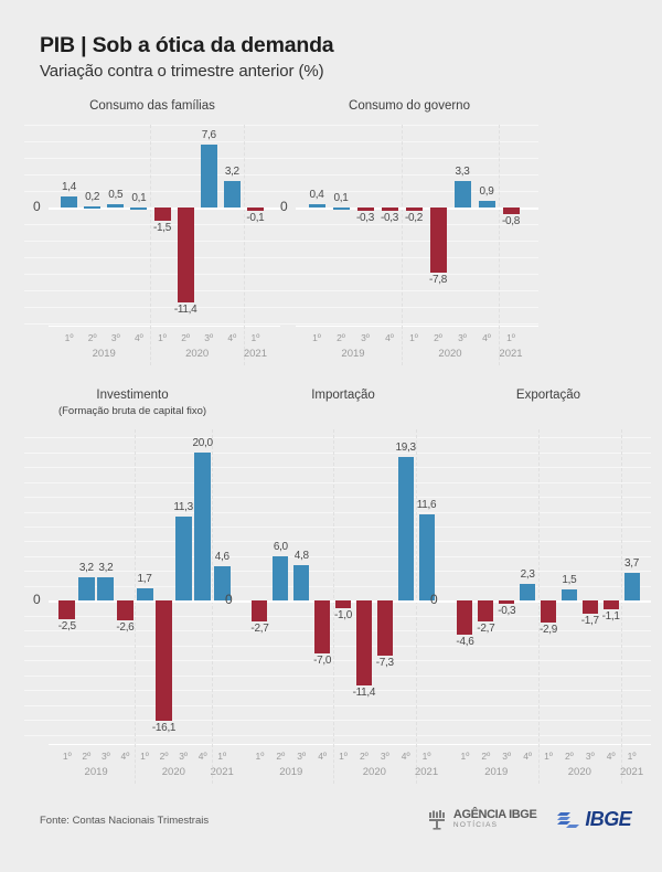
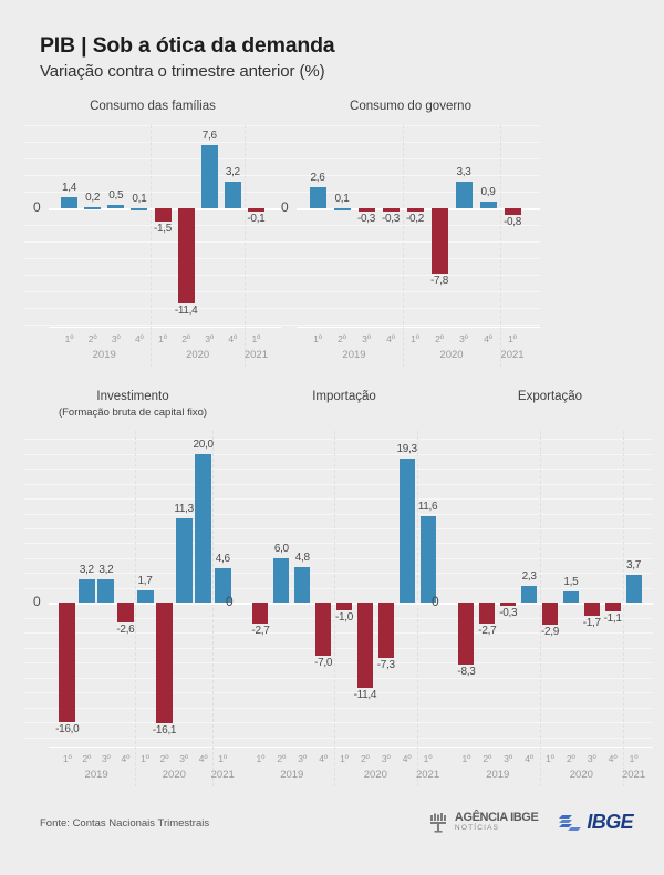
Consumo do governo/1º 2019: 0,4 -> 2,6
Investimento/1º 2019: -2,5 -> -16,0
Exportação/1º 2019: -4,6 -> -8,3
